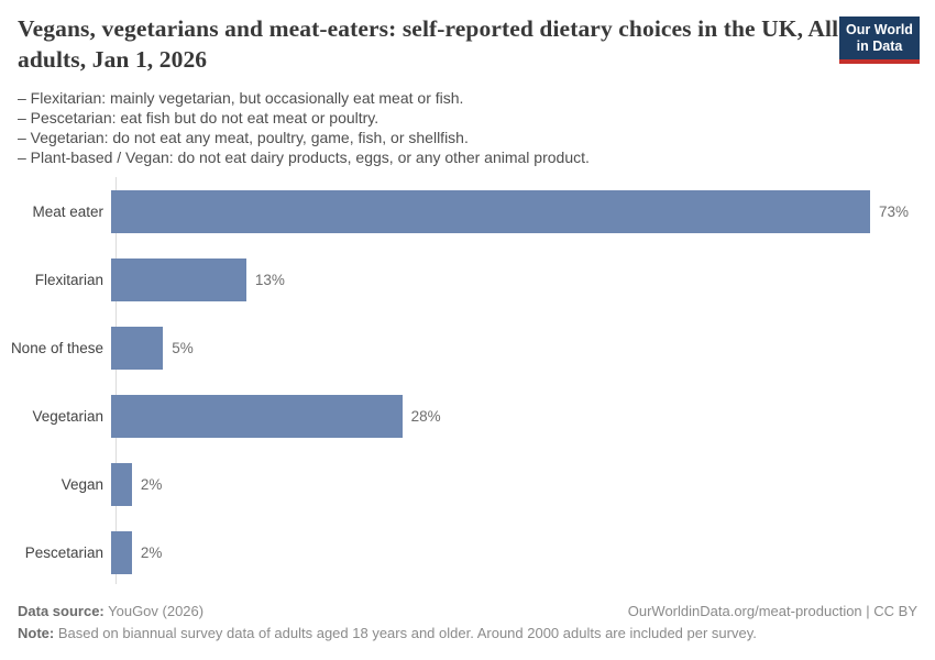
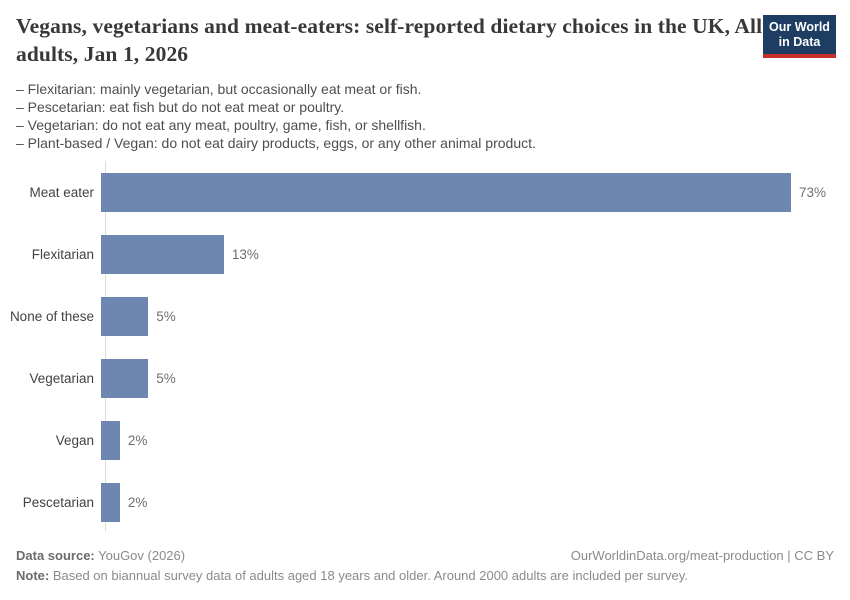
Vegetarian: 28% -> 5%
